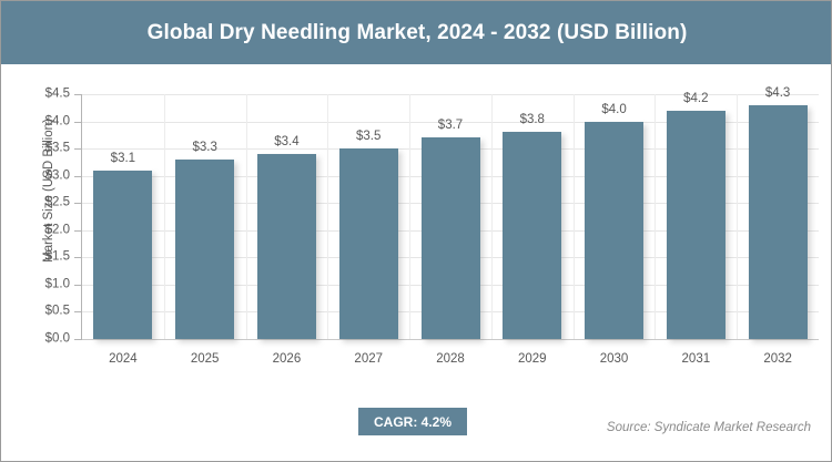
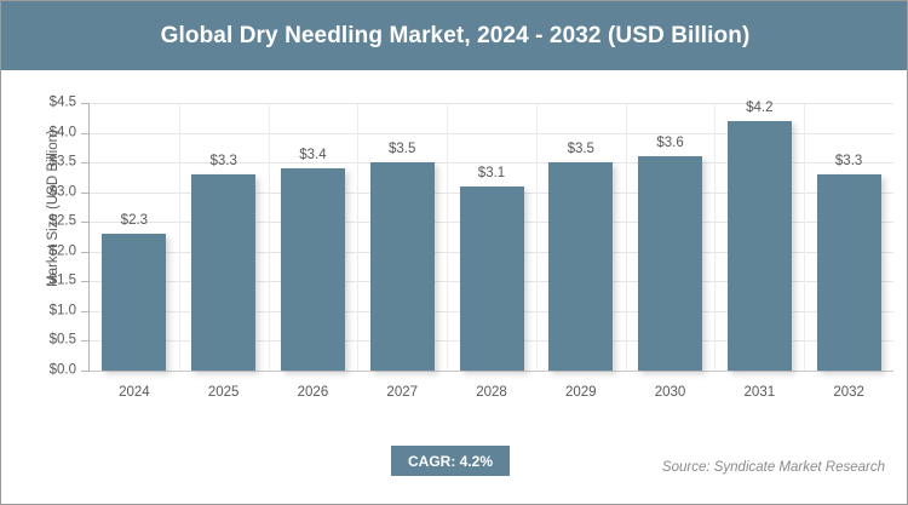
2024: $3.1 -> $2.3
2028: $3.7 -> $3.1
2029: $3.8 -> $3.5
2030: $4.0 -> $3.6
2032: $4.3 -> $3.3
